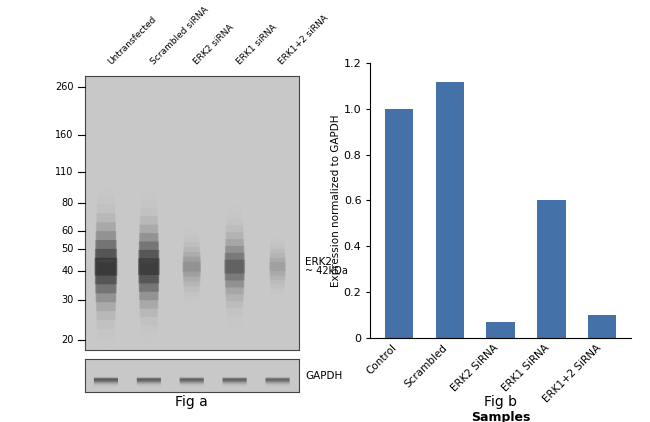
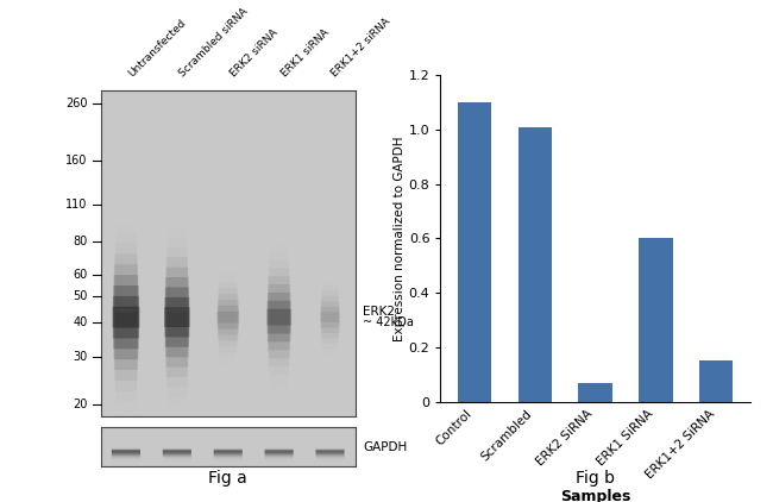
Control: 1.00 -> 1.10
Scrambled: 1.12 -> 1.01
ERK1+2 SiRNA: 0.10 -> 0.15
